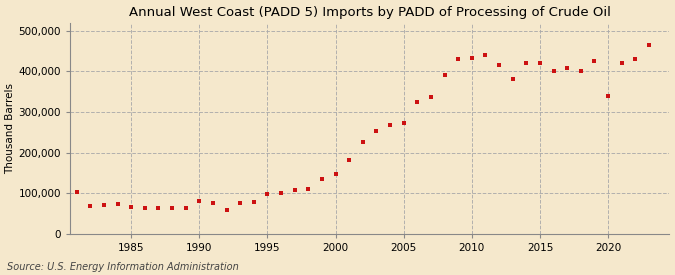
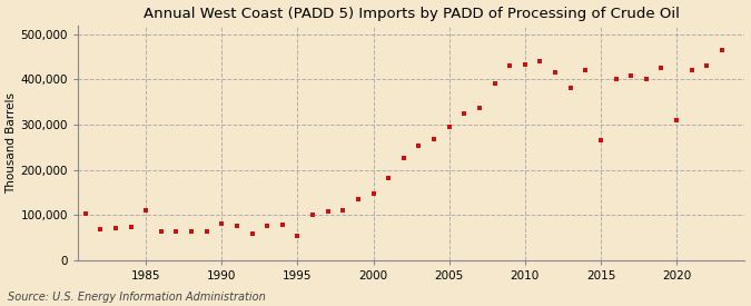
1985: 65,000 -> 110,000
1995: 98,000 -> 55,000
2005: 273,000 -> 295,000
2015: 420,000 -> 265,000
2020: 338,000 -> 310,000
